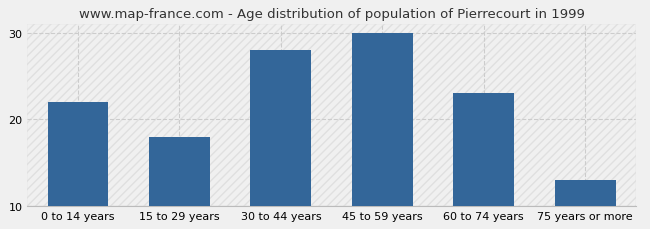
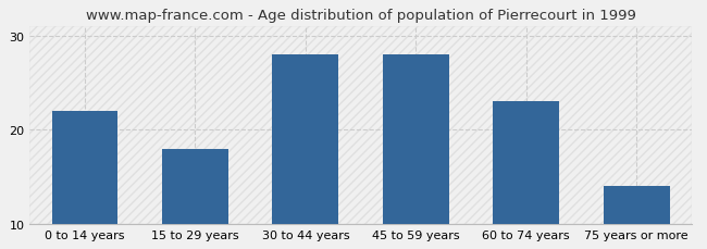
45 to 59 years: 30 -> 28
75 years or more: 13 -> 14
